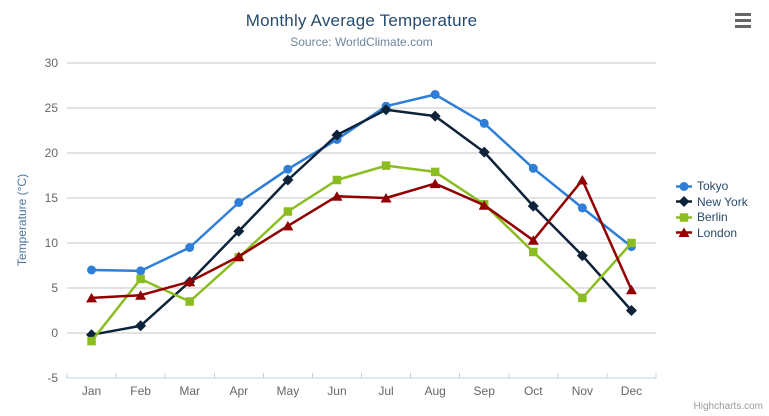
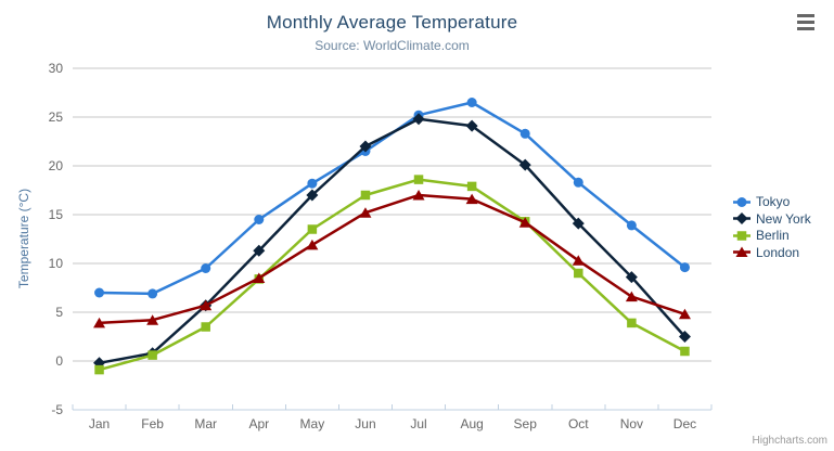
Berlin/Feb: 6 -> 1
London/Jul: 15 -> 17
London/Nov: 17 -> 7
Berlin/Dec: 10 -> 1
